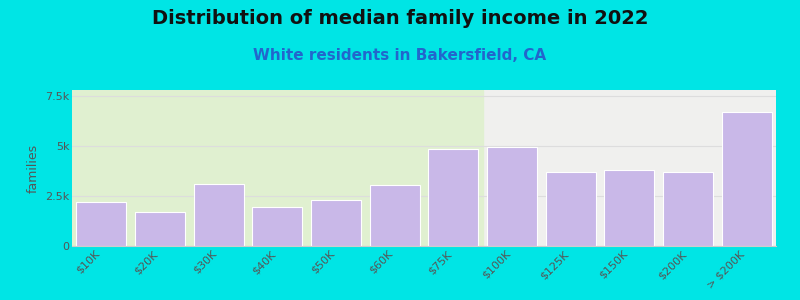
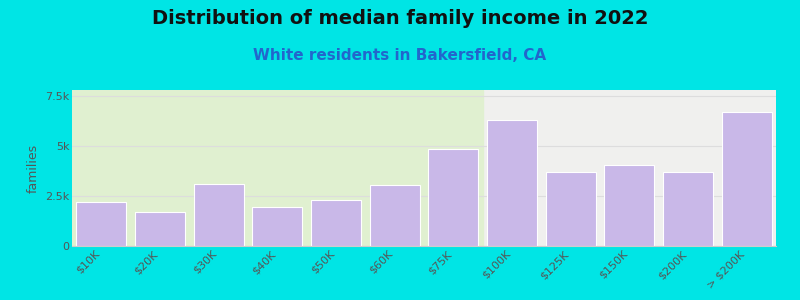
$100K: 4.95k -> 6.30k
$150K: 3.80k -> 4.05k
